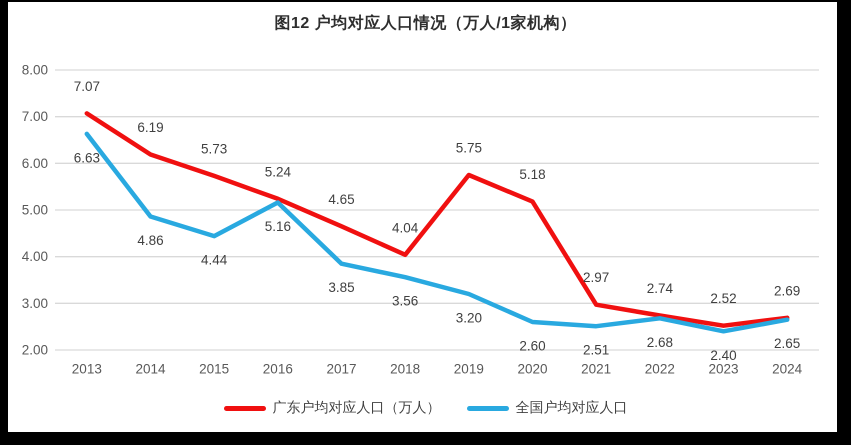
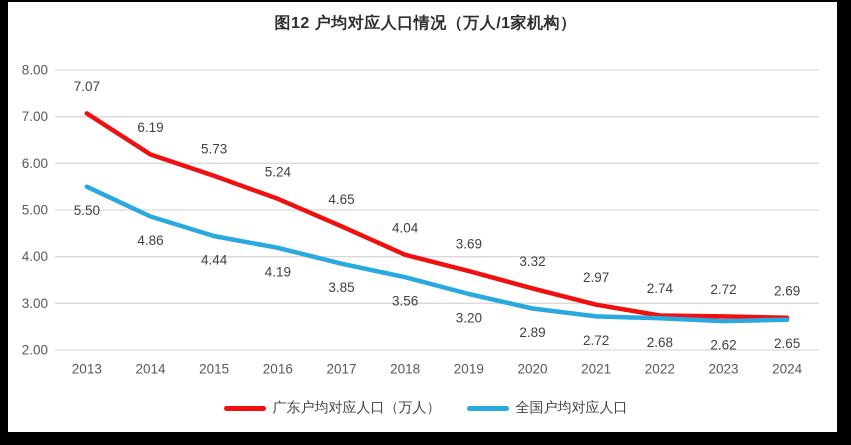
全国户均对应人口/2013: 6.63 -> 5.50
全国户均对应人口/2016: 5.16 -> 4.19
广东户均对应人口（万人）/2019: 5.75 -> 3.69
广东户均对应人口（万人）/2020: 5.18 -> 3.32
全国户均对应人口/2020: 2.60 -> 2.89
全国户均对应人口/2021: 2.51 -> 2.72
广东户均对应人口（万人）/2023: 2.52 -> 2.72
全国户均对应人口/2023: 2.40 -> 2.62
